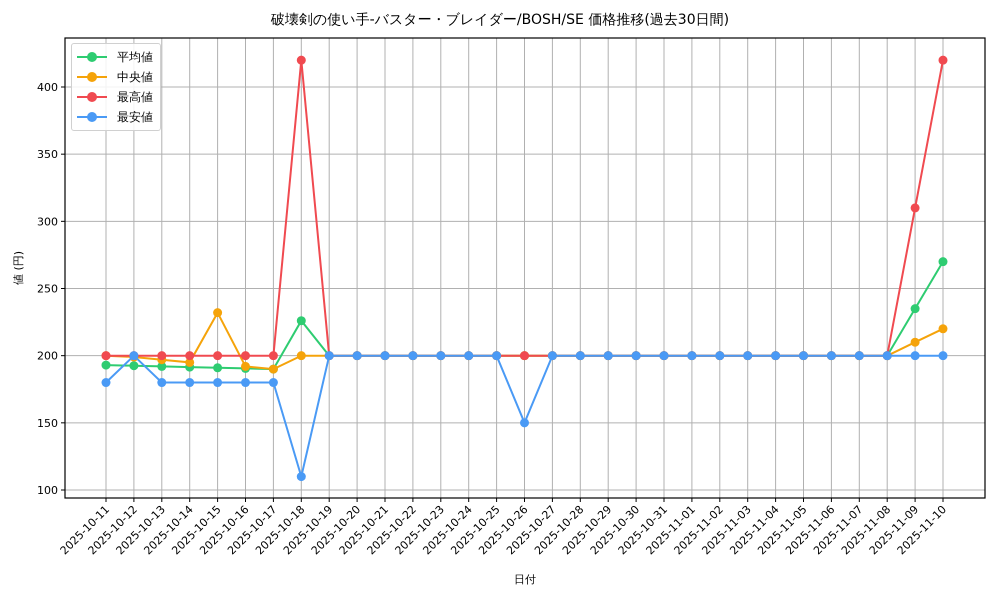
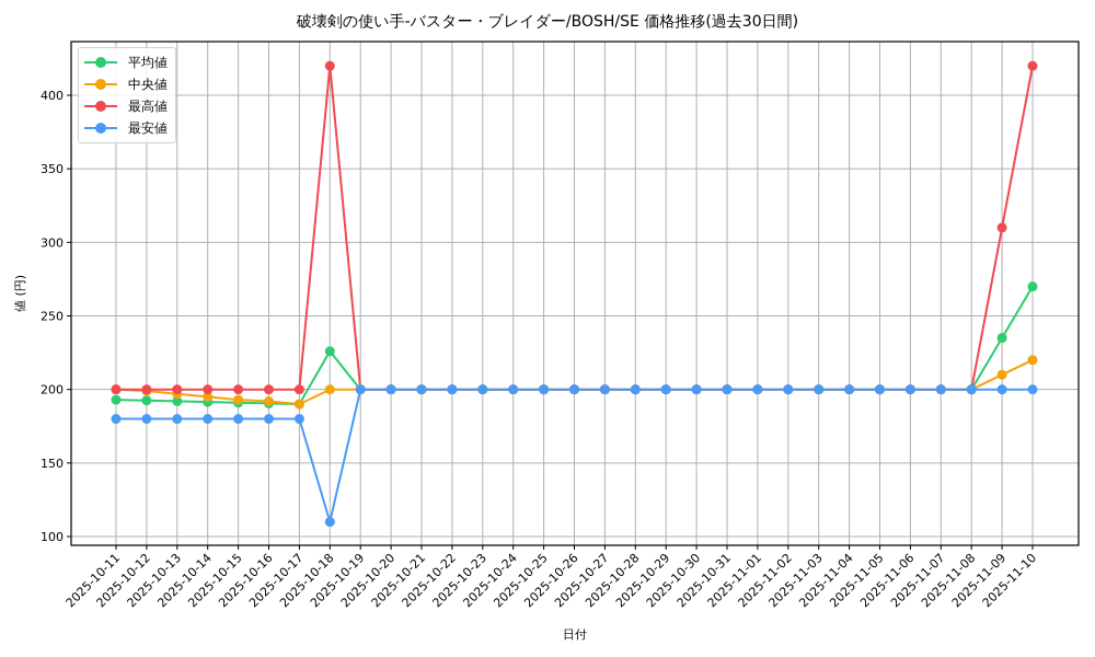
最安値/2025-10-12: 200 -> 180
中央値/2025-10-15: 232 -> 193
最安値/2025-10-26: 150 -> 200
